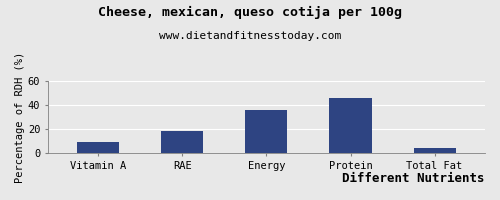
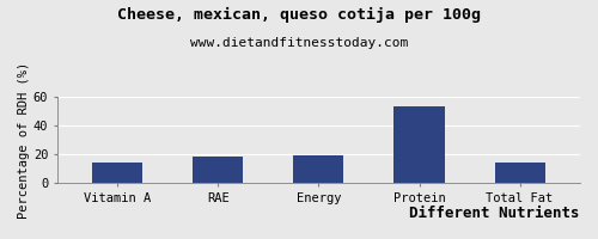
Vitamin A: 9 -> 14
Energy: 36 -> 19
Protein: 46 -> 53
Total Fat: 4 -> 14
